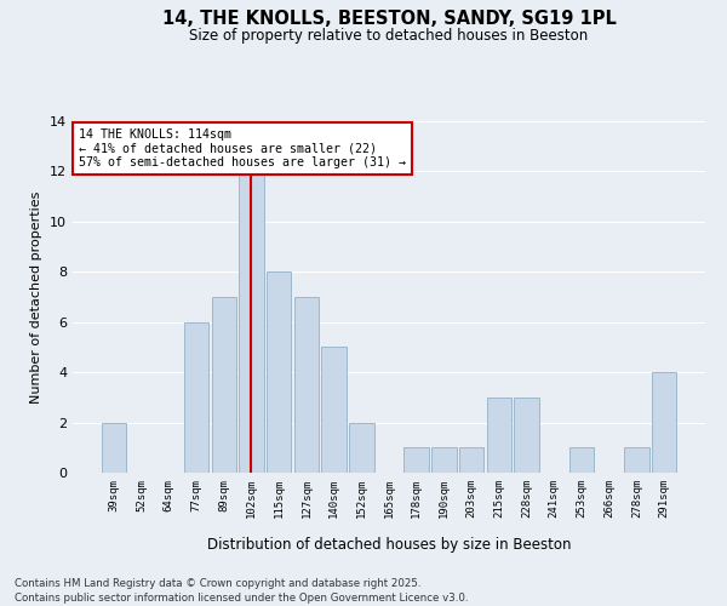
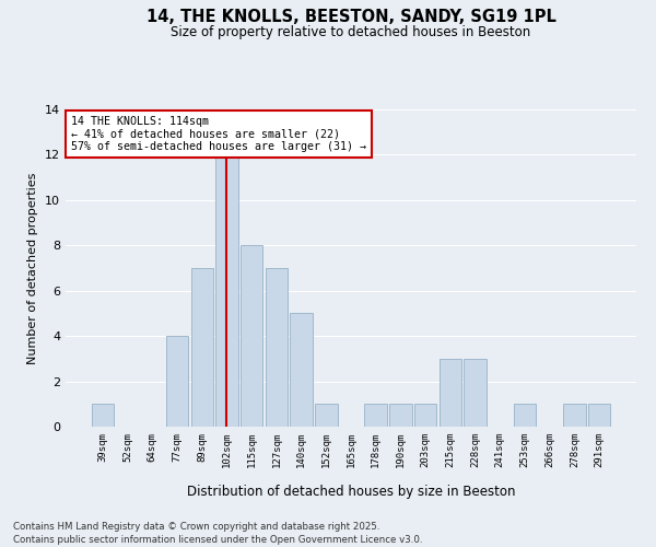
39sqm: 2 -> 1
77sqm: 6 -> 4
152sqm: 2 -> 1
291sqm: 4 -> 1
